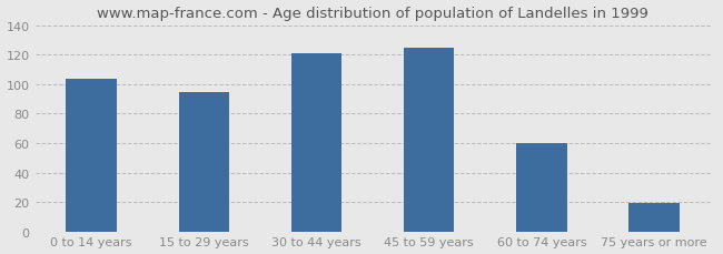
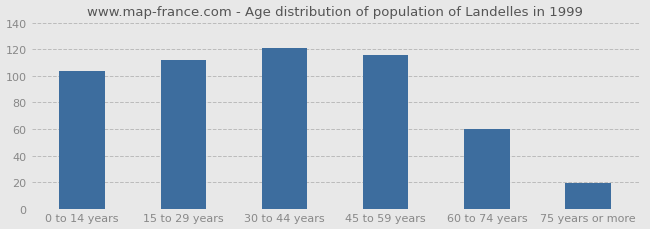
15 to 29 years: 95 -> 112
45 to 59 years: 125 -> 116
